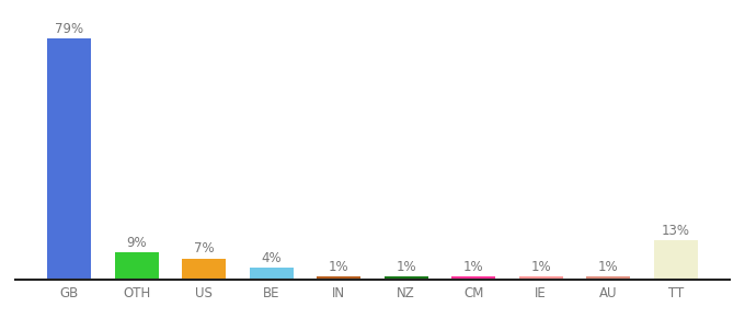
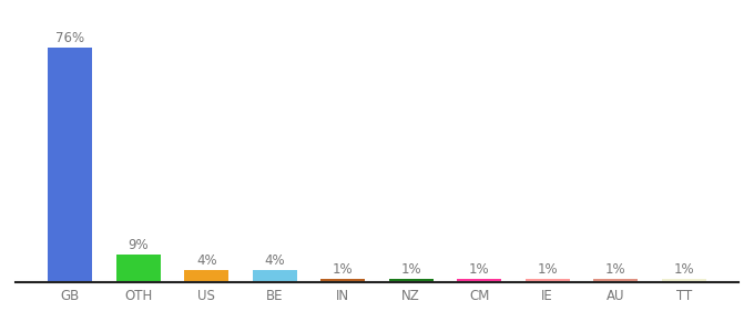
GB: 79% -> 76%
US: 7% -> 4%
TT: 13% -> 1%
